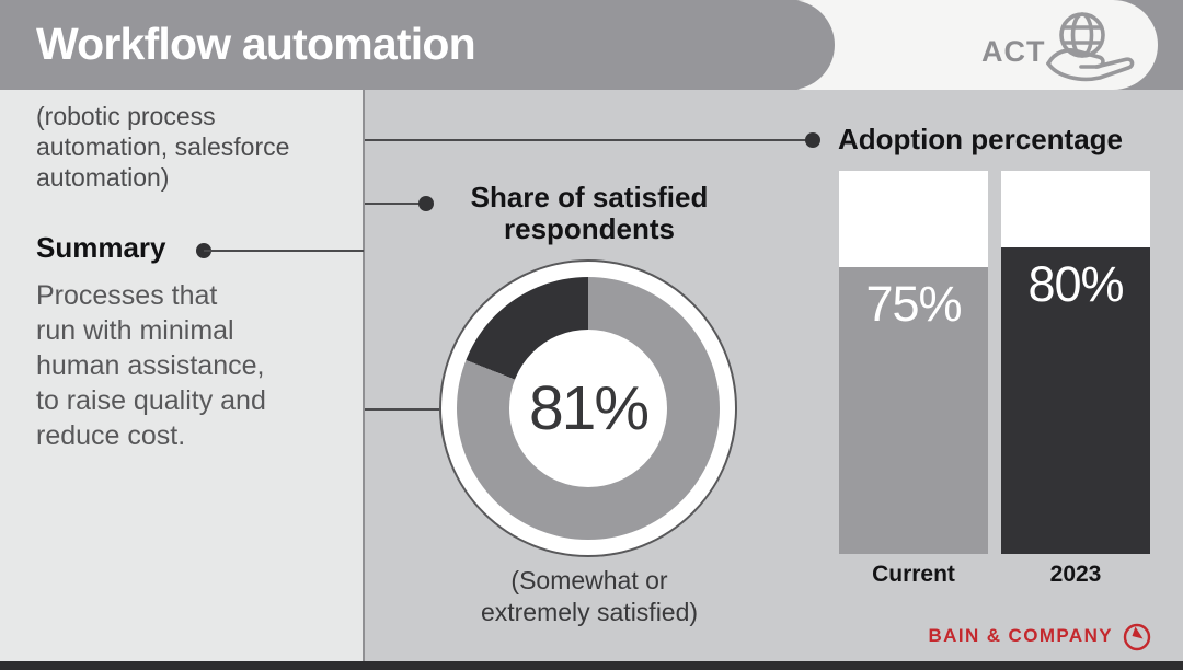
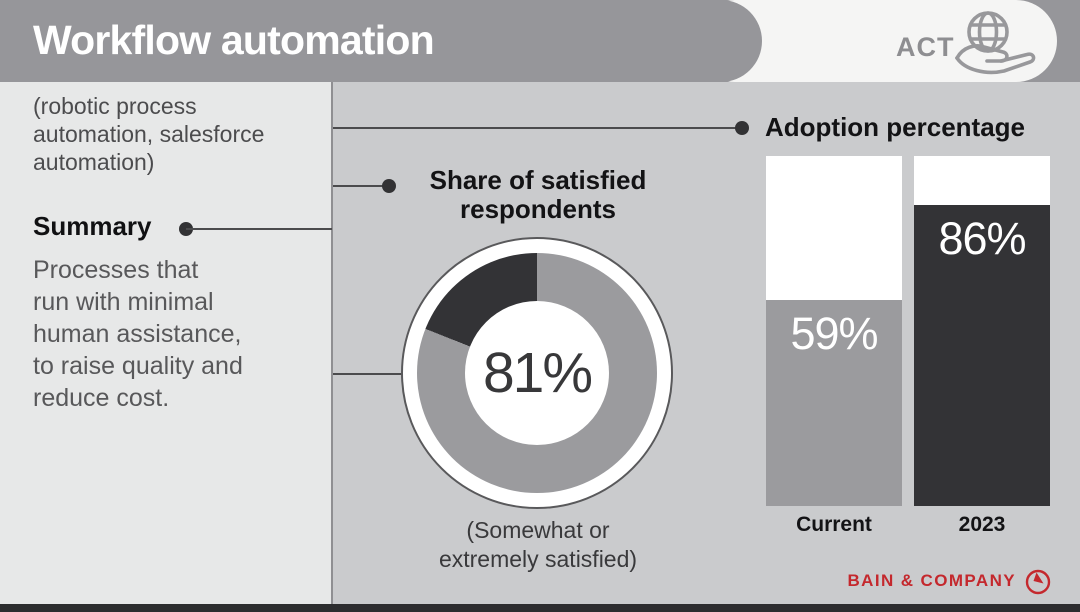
Adoption percentage/Current: 75% -> 59%
Adoption percentage/2023: 80% -> 86%
